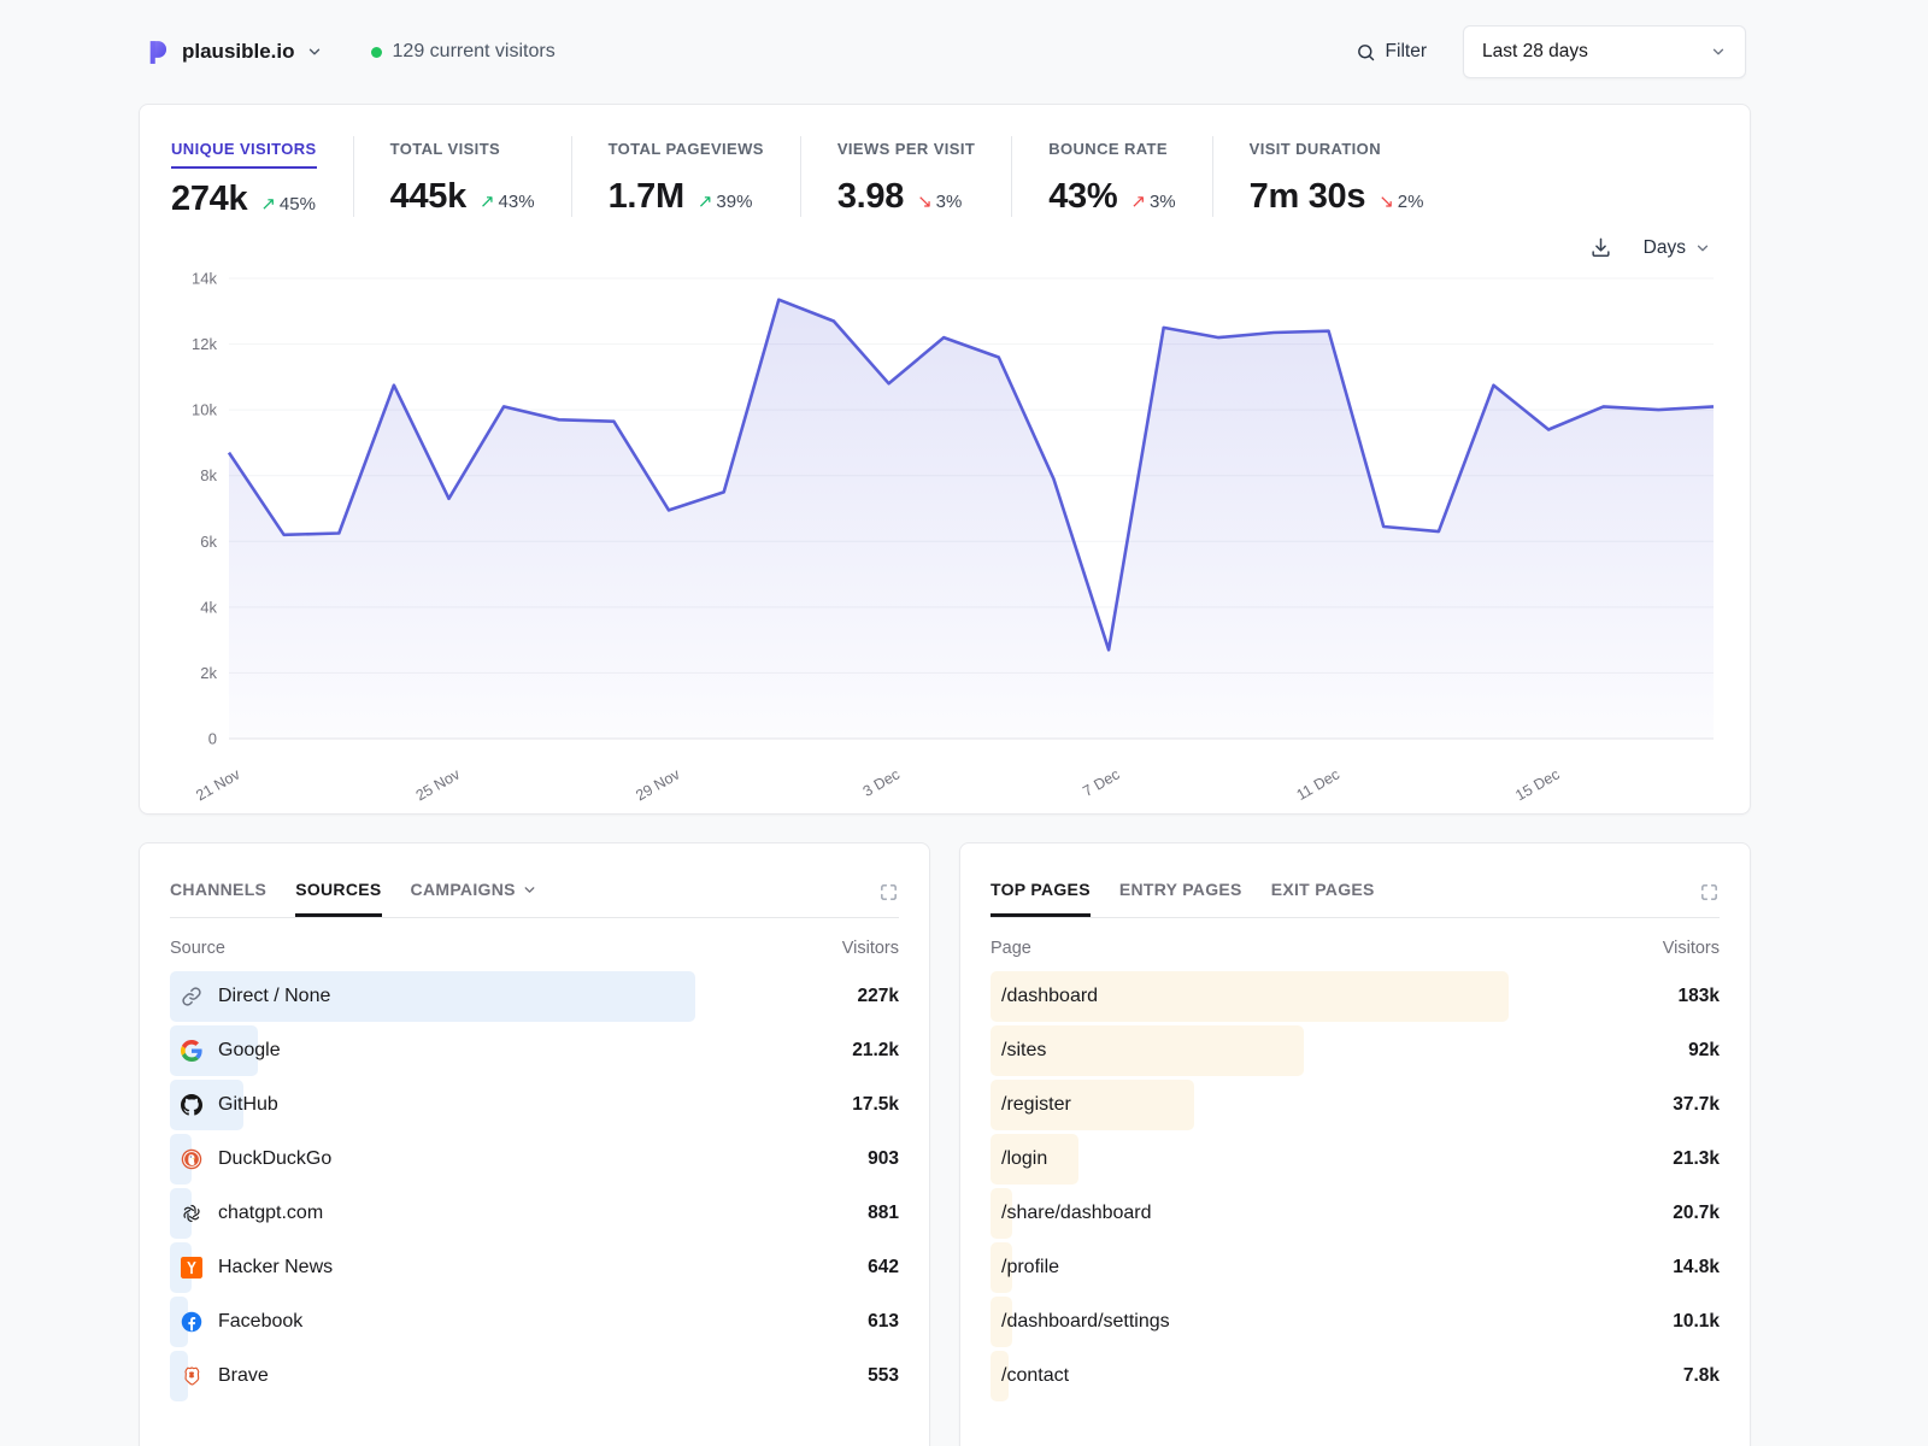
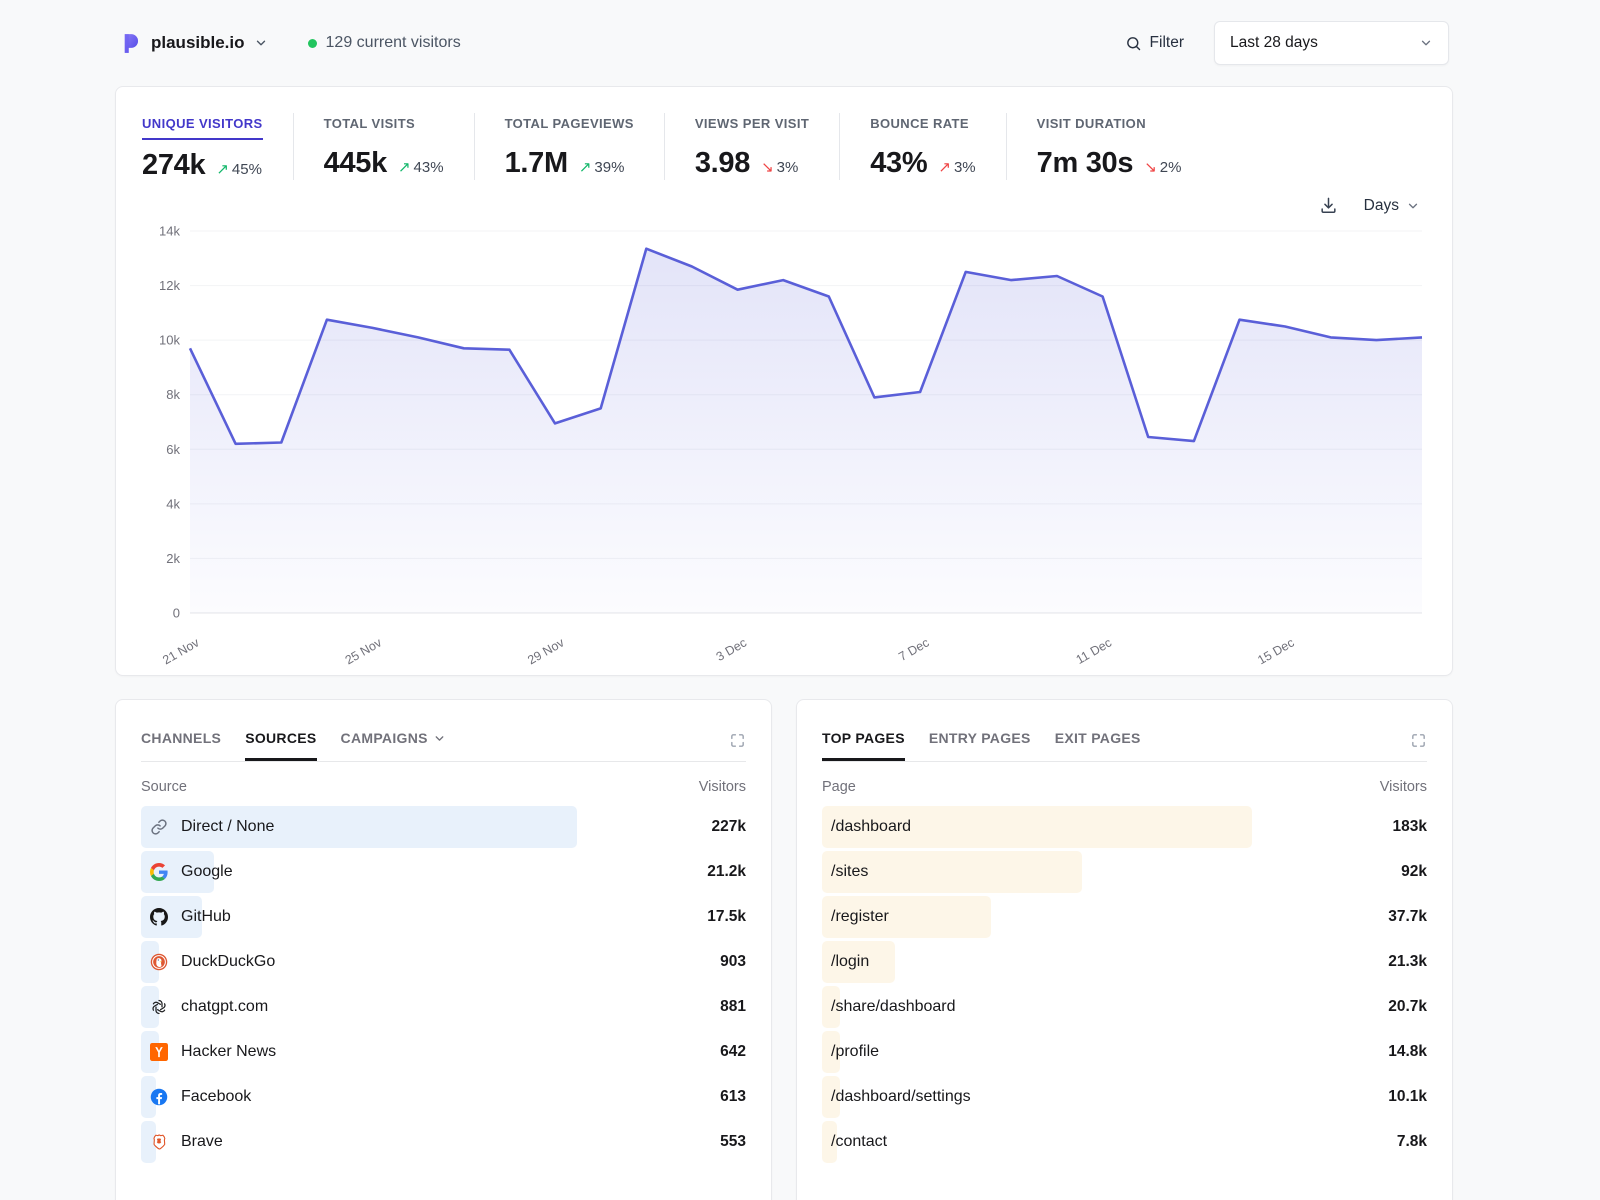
21 Nov: 8.7k -> 9.7k
25 Nov: 7.3k -> 10.4k
3 Dec: 10.8k -> 11.8k
7 Dec: 2.7k -> 8.1k
11 Dec: 12.4k -> 11.6k
15 Dec: 9.4k -> 10.5k
